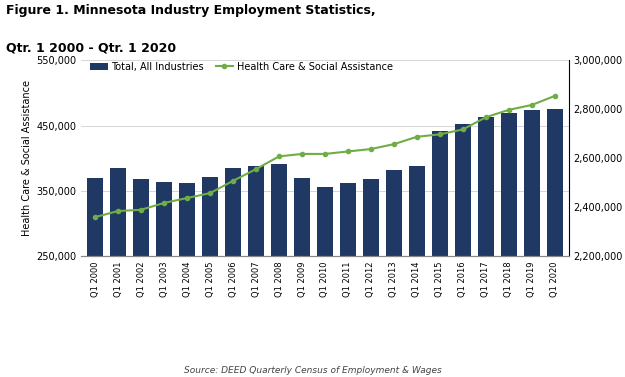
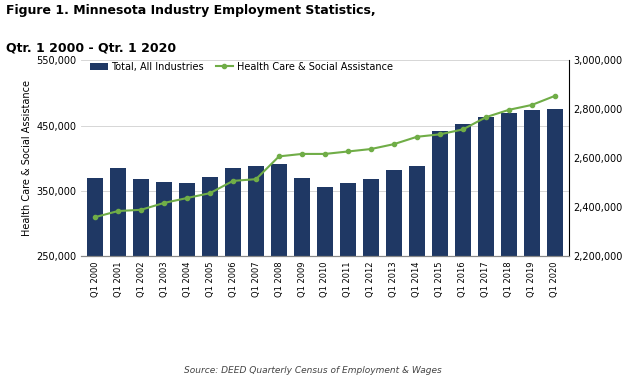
Health Care & Social Assistance/Q1 2007: 2,556,000 -> 2,515,000
